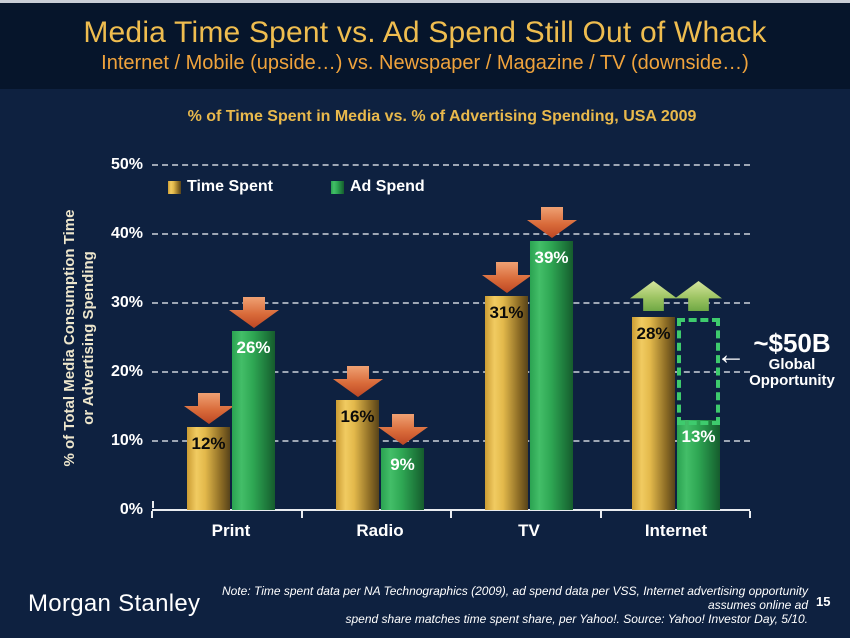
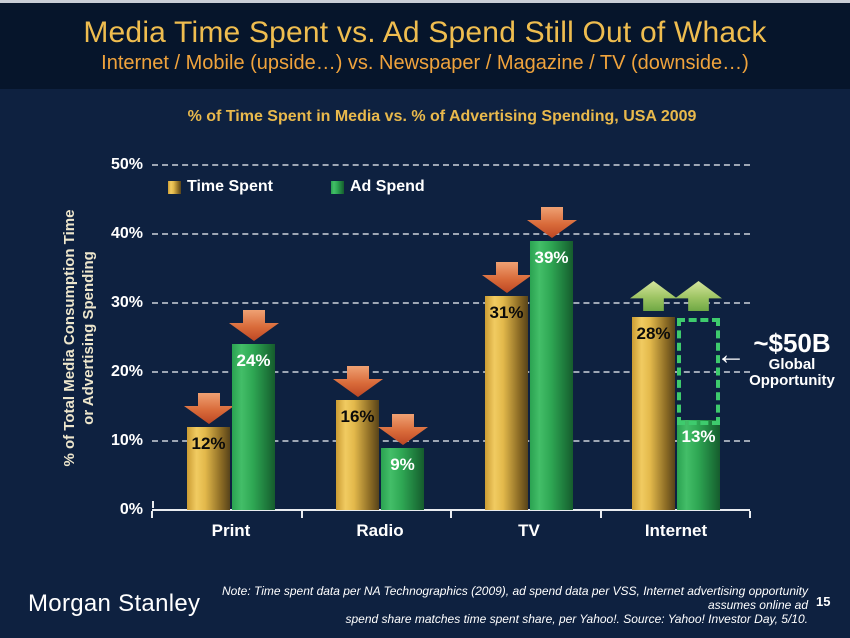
Ad Spend/Print: 26% -> 24%
